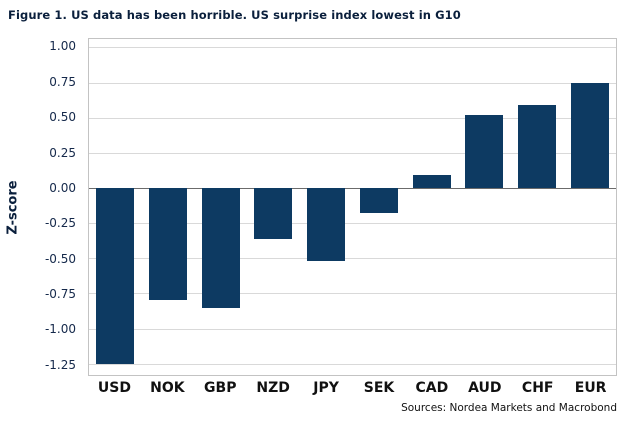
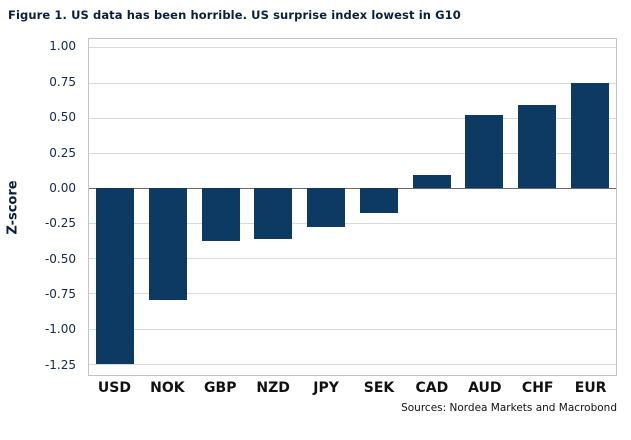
GBP: -0.85 -> -0.38
JPY: -0.52 -> -0.28
